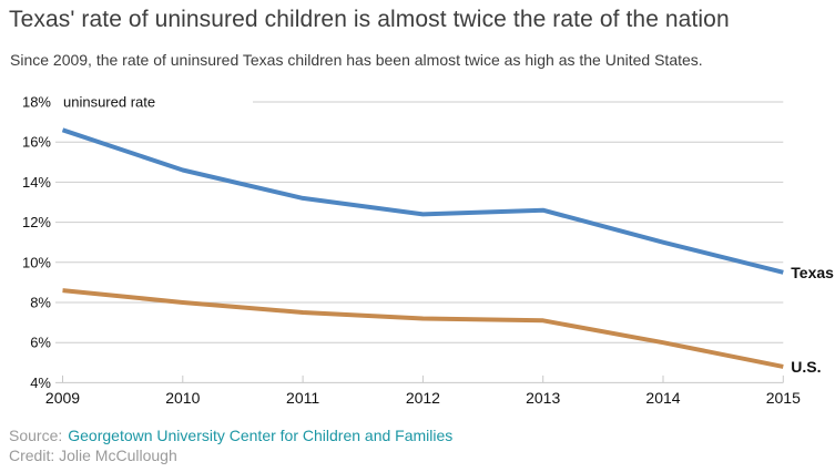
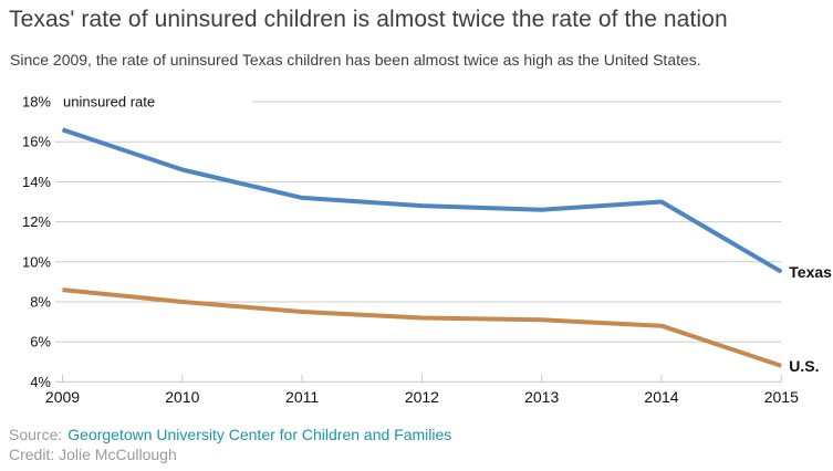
Texas/2012: 12.4% -> 12.8%
Texas/2014: 11.0% -> 13.0%
U.S./2014: 6.0% -> 6.8%
